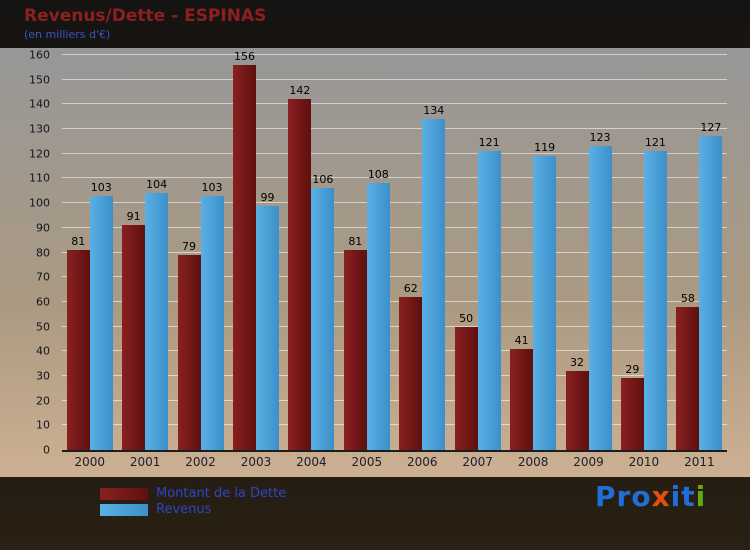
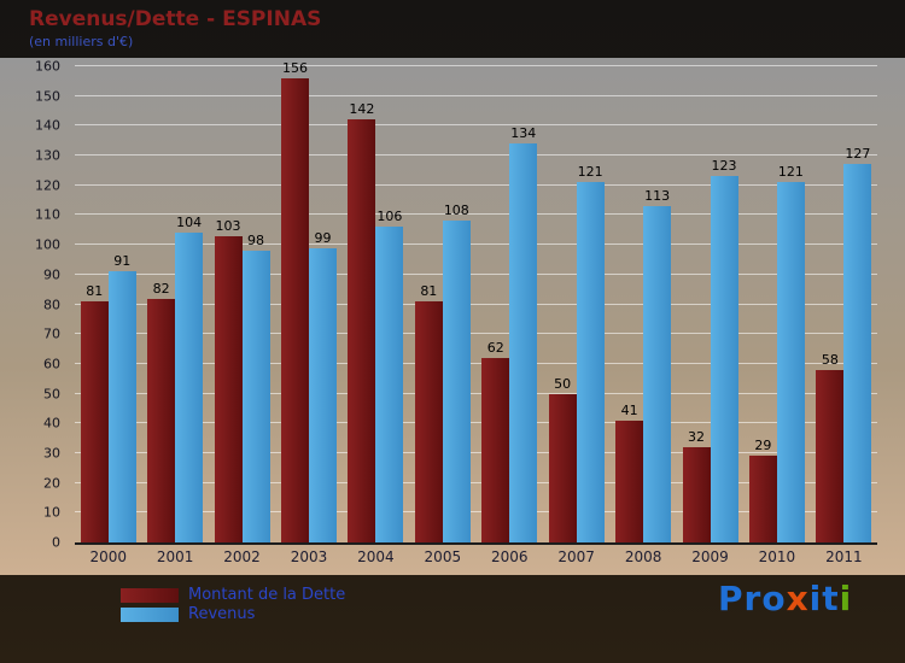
Revenus/2000: 103 -> 91
Montant de la Dette/2001: 91 -> 82
Montant de la Dette/2002: 79 -> 103
Revenus/2002: 103 -> 98
Revenus/2008: 119 -> 113
